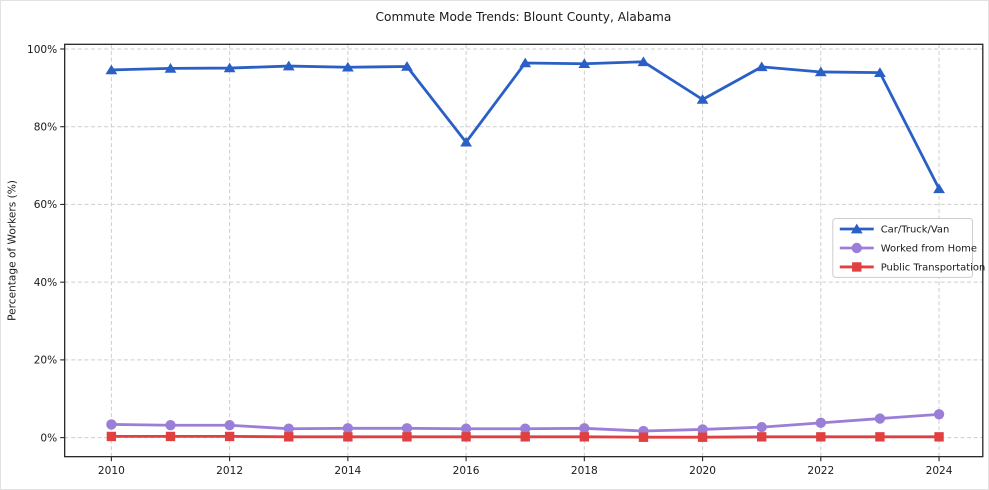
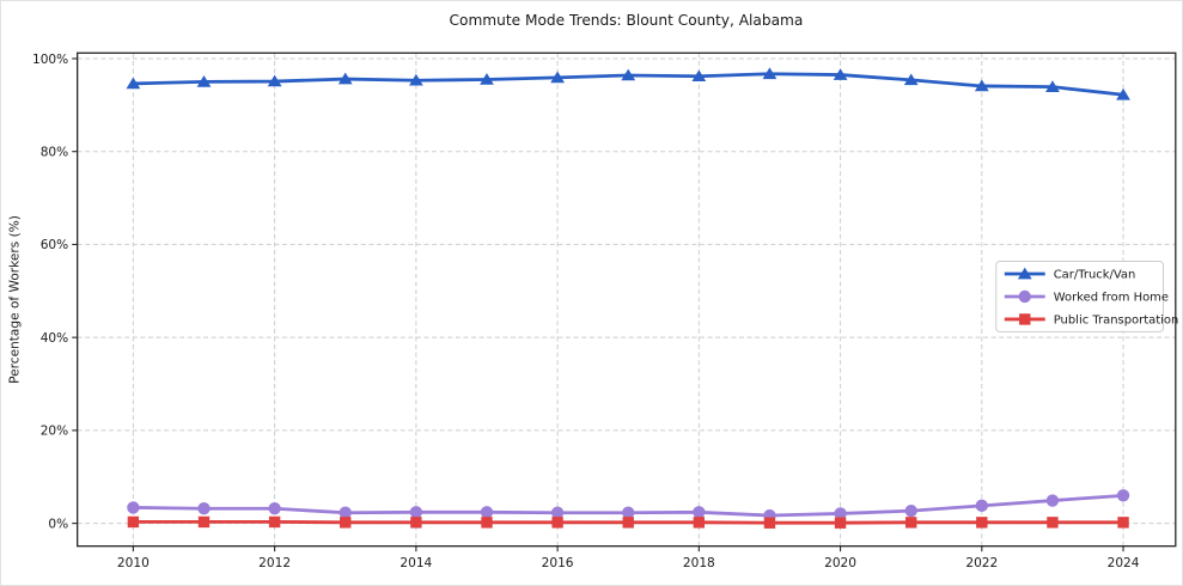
Car/Truck/Van/2016: 76% -> 96%
Car/Truck/Van/2020: 87% -> 96%
Car/Truck/Van/2024: 64% -> 92%
